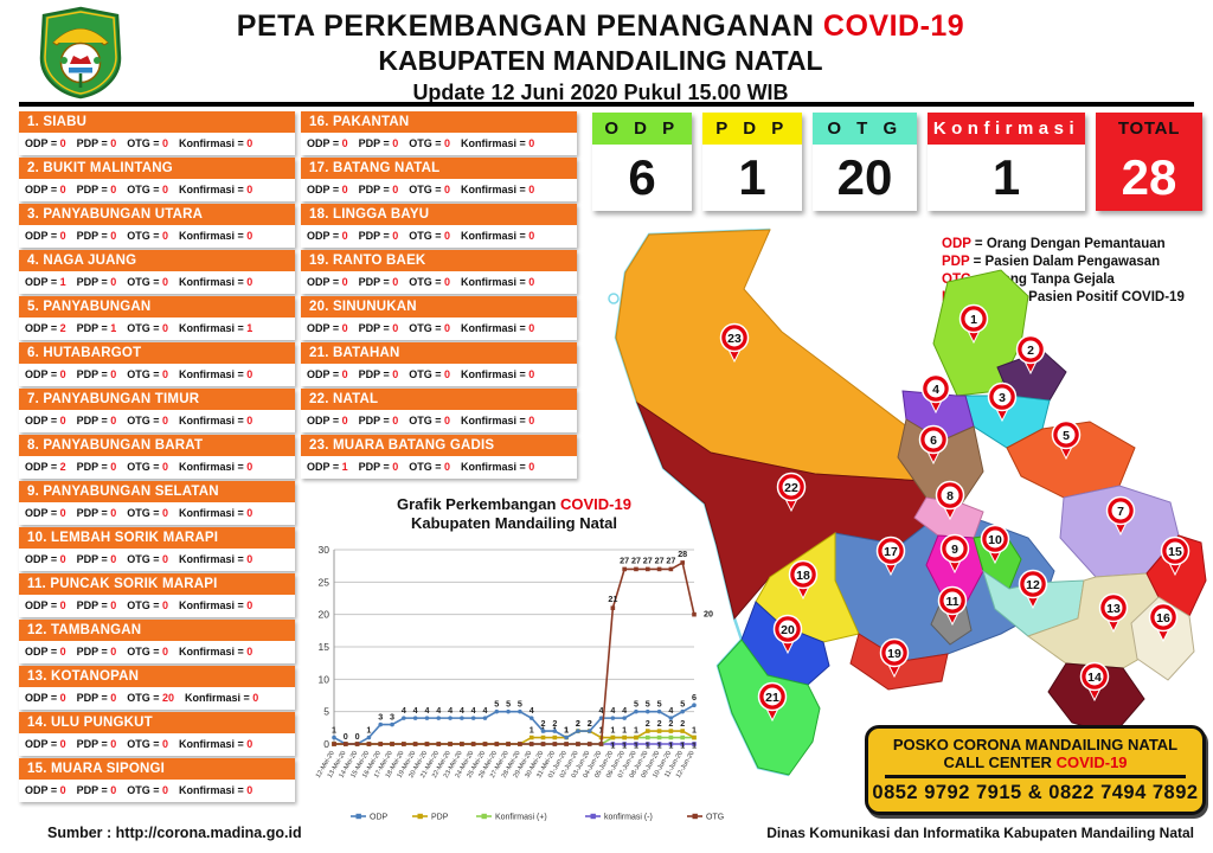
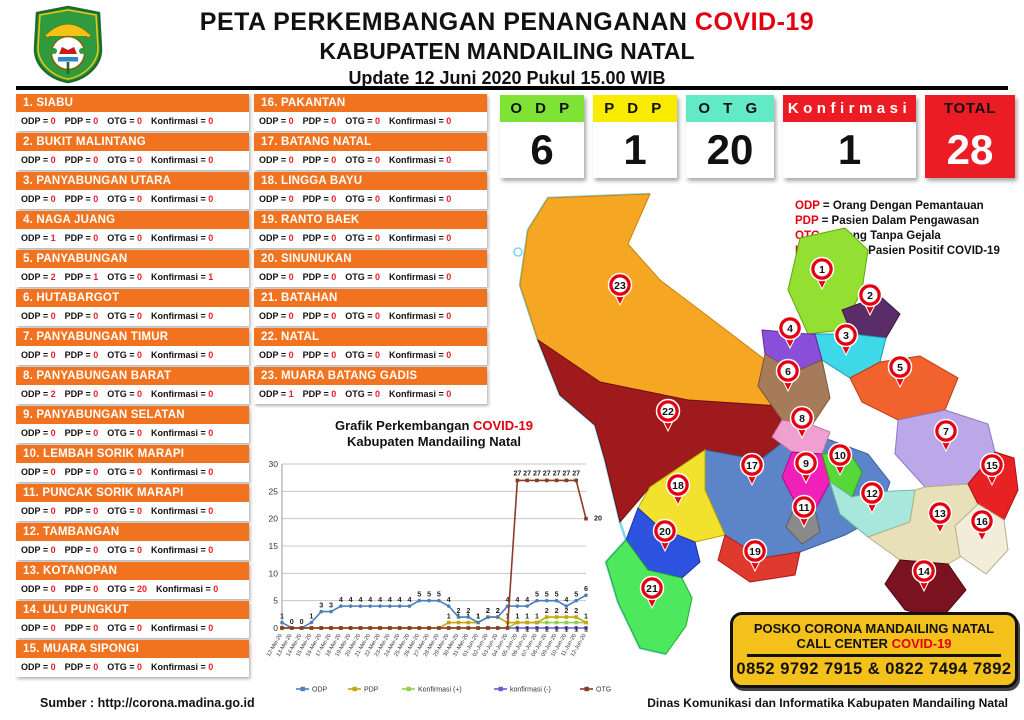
OTG/05-Jun-20: 21 -> 27
OTG/11-Jun-20: 28 -> 27
